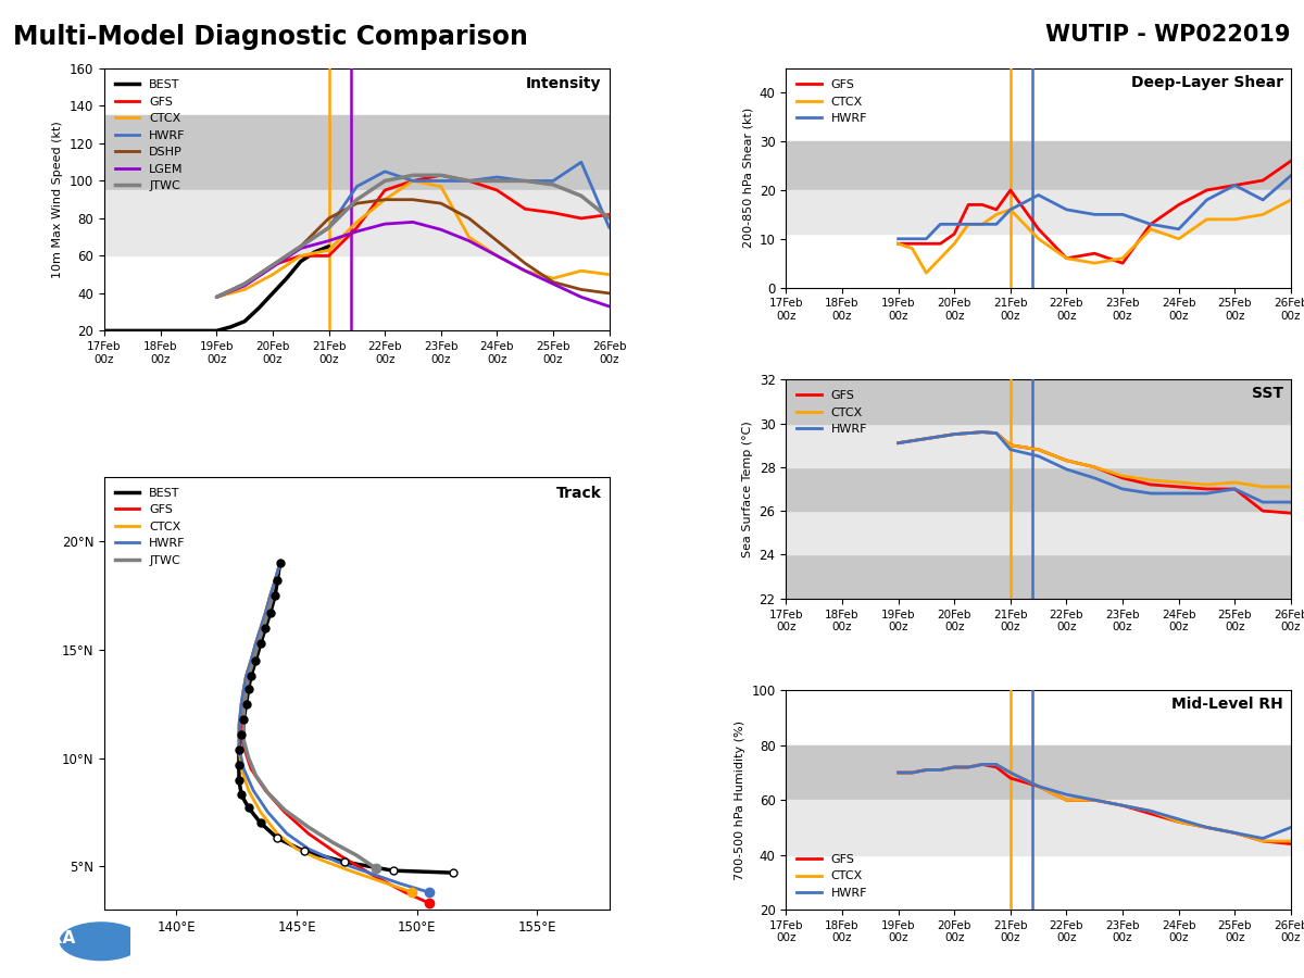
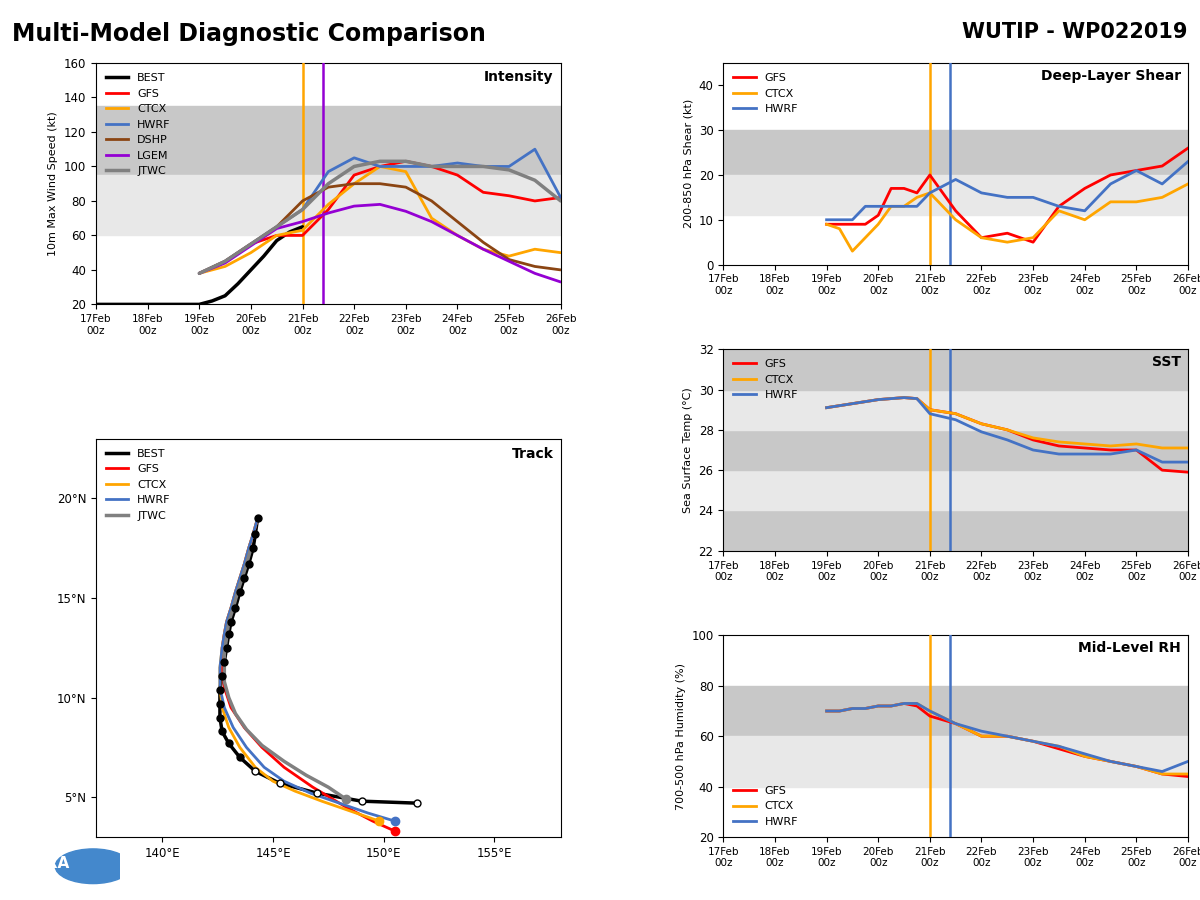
HWRF/26Feb 00z: 75 -> 82
